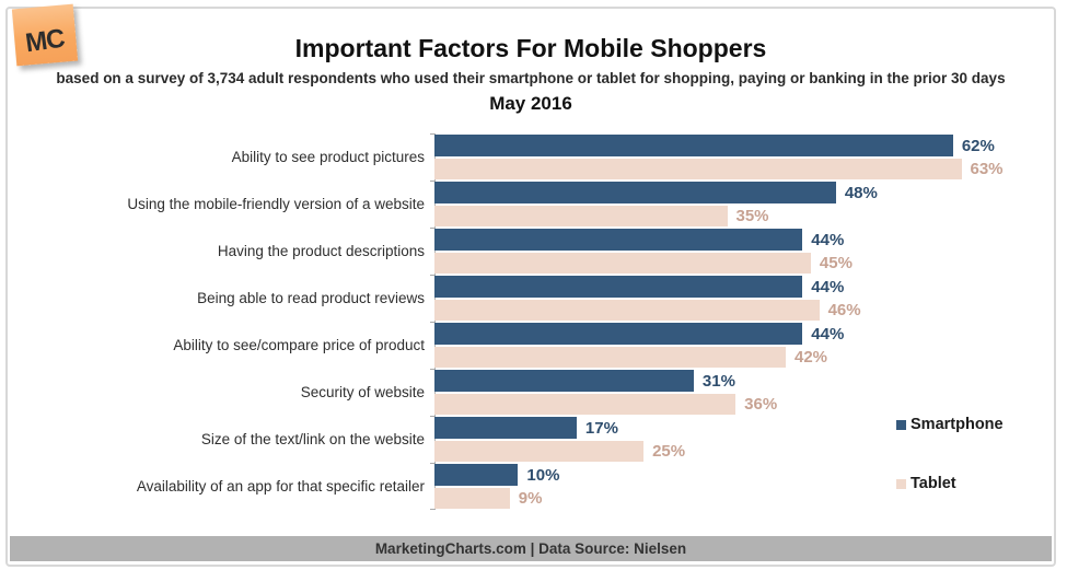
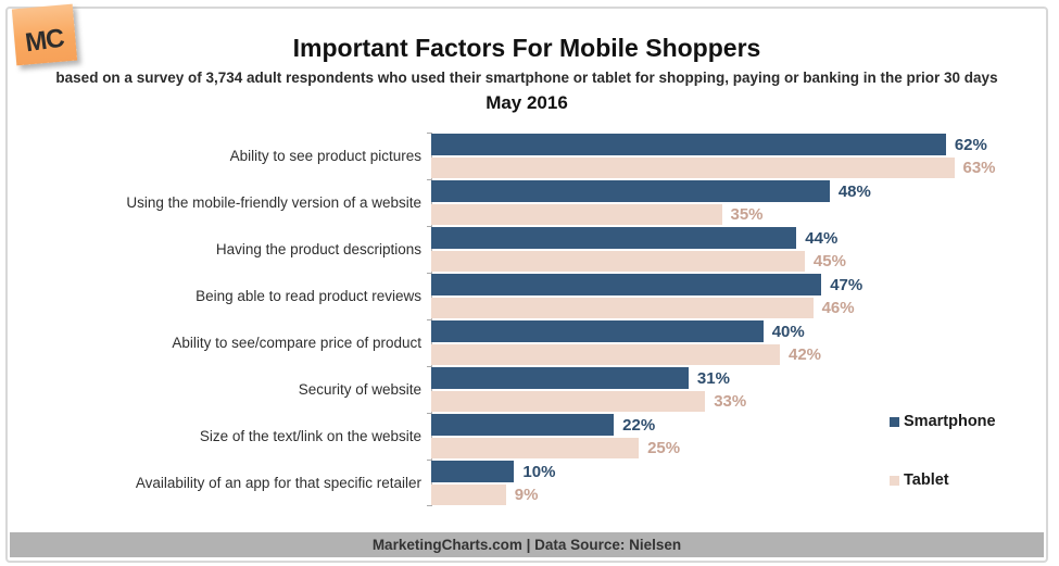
Smartphone/Being able to read product reviews: 44% -> 47%
Smartphone/Ability to see/compare price of product: 44% -> 40%
Tablet/Security of website: 36% -> 33%
Smartphone/Size of the text/link on the website: 17% -> 22%
